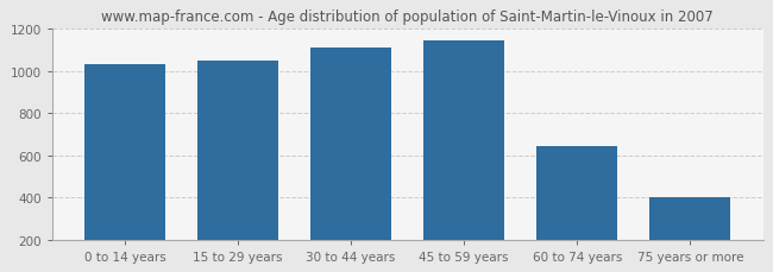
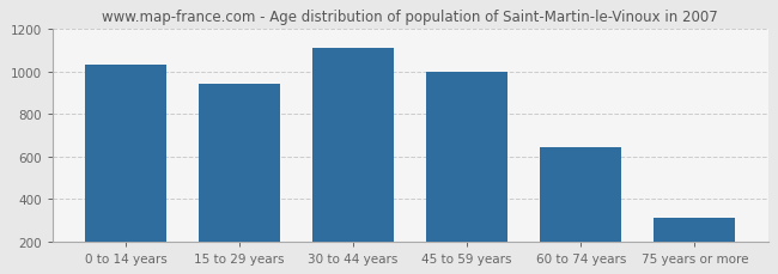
15 to 29 years: 1050 -> 940
45 to 59 years: 1140 -> 1000
75 years or more: 400 -> 310
